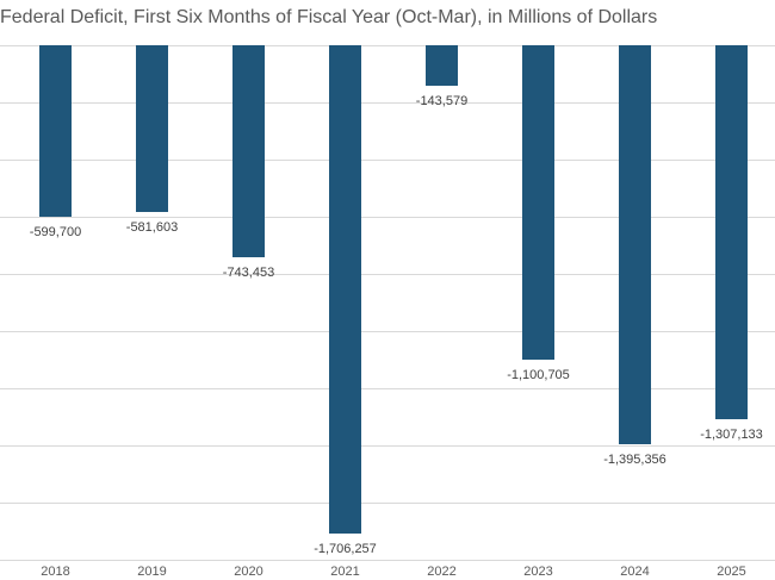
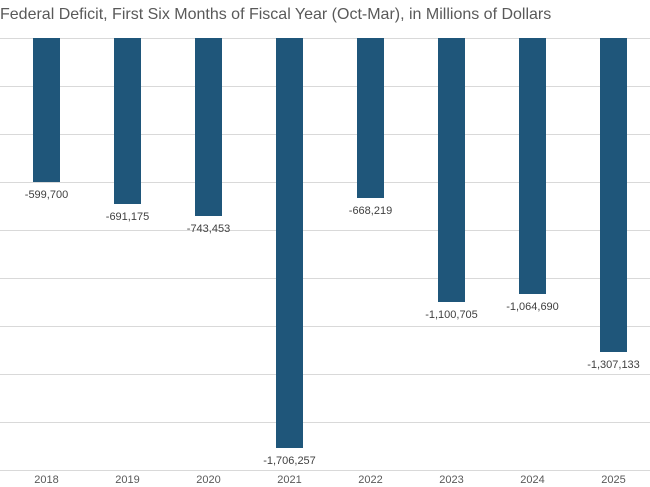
2019: -581,603 -> -691,175
2022: -143,579 -> -668,219
2024: -1,395,356 -> -1,064,690
